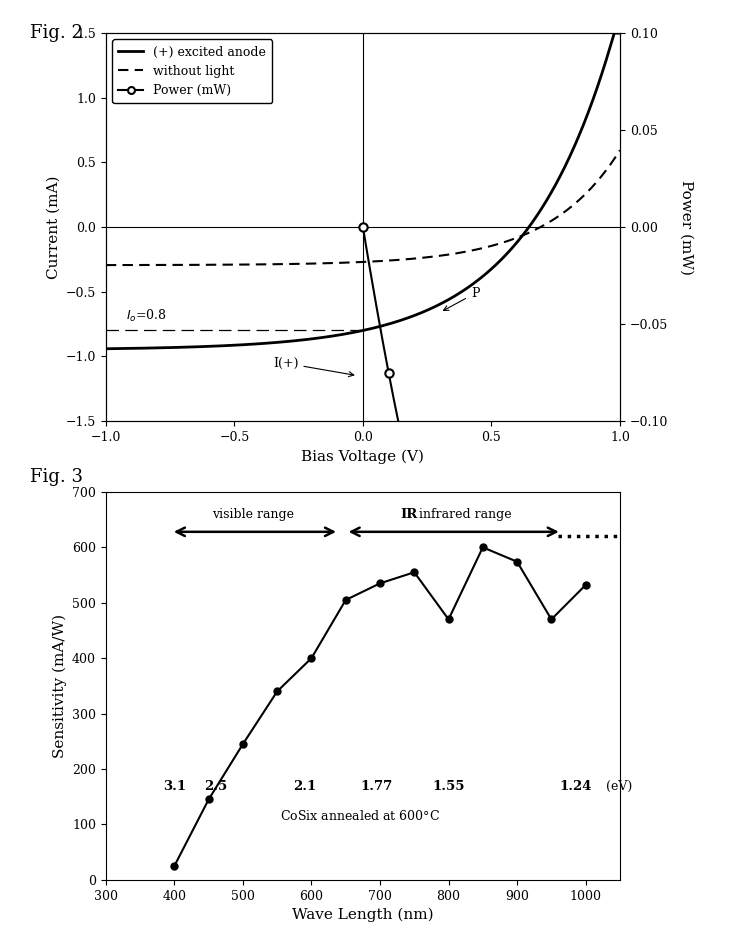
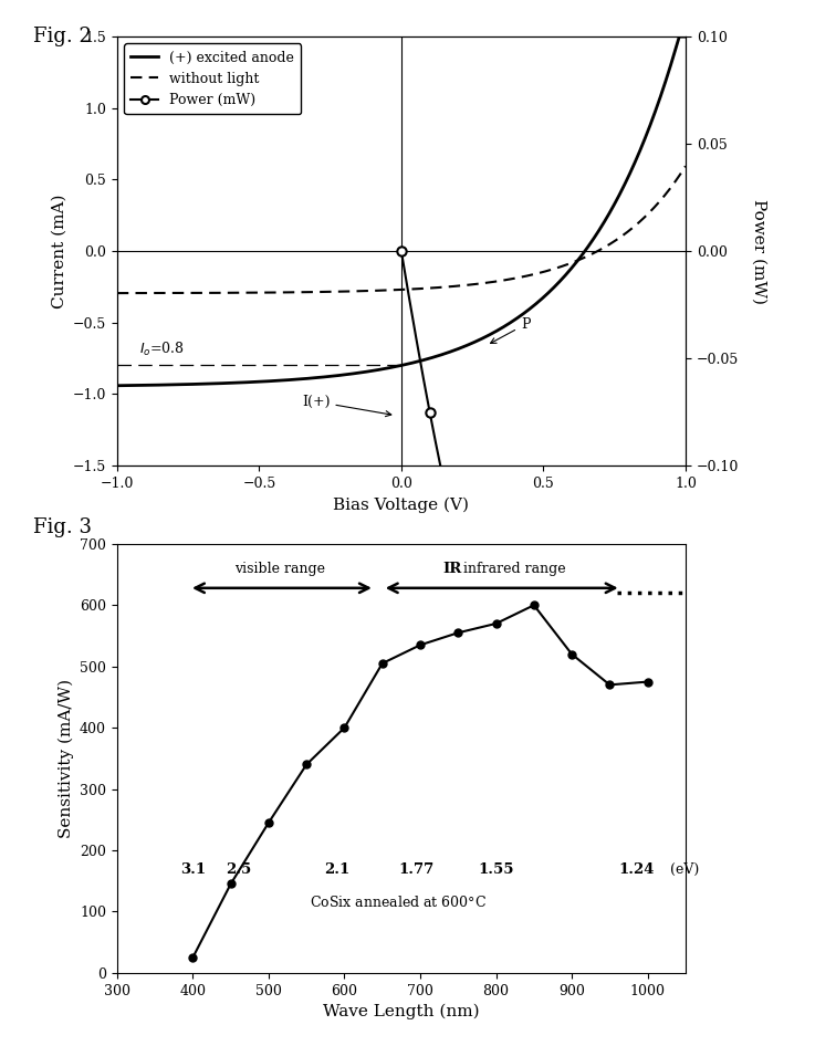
800: 470 -> 570
900: 574 -> 520
1000: 532 -> 475
